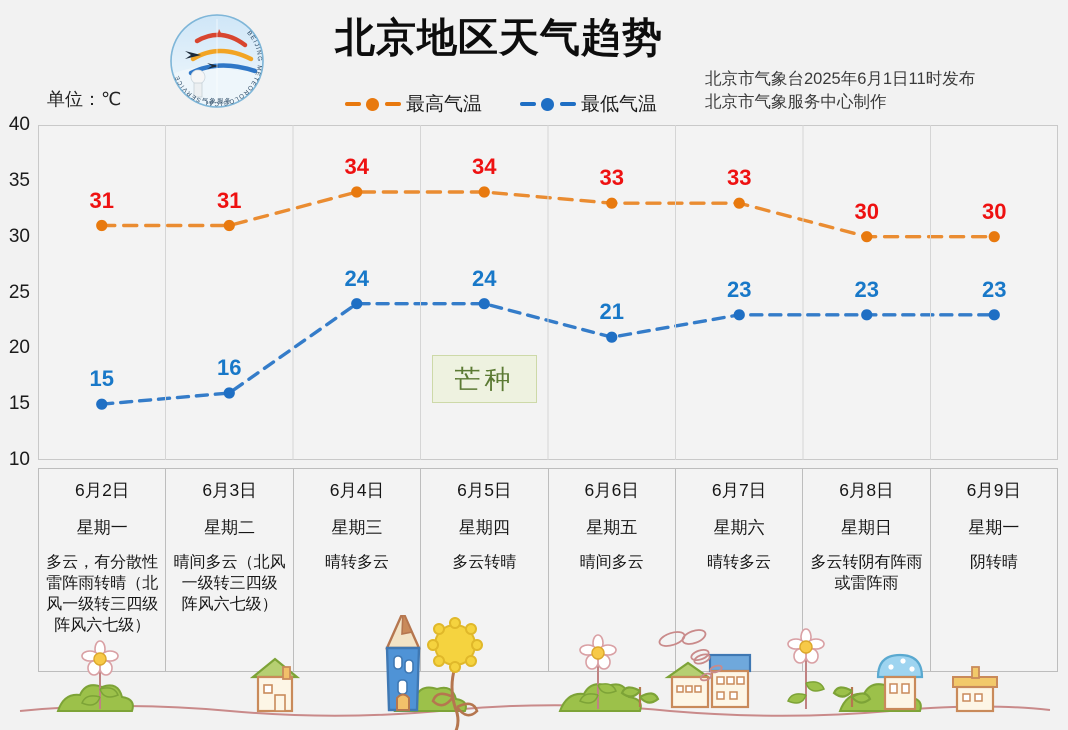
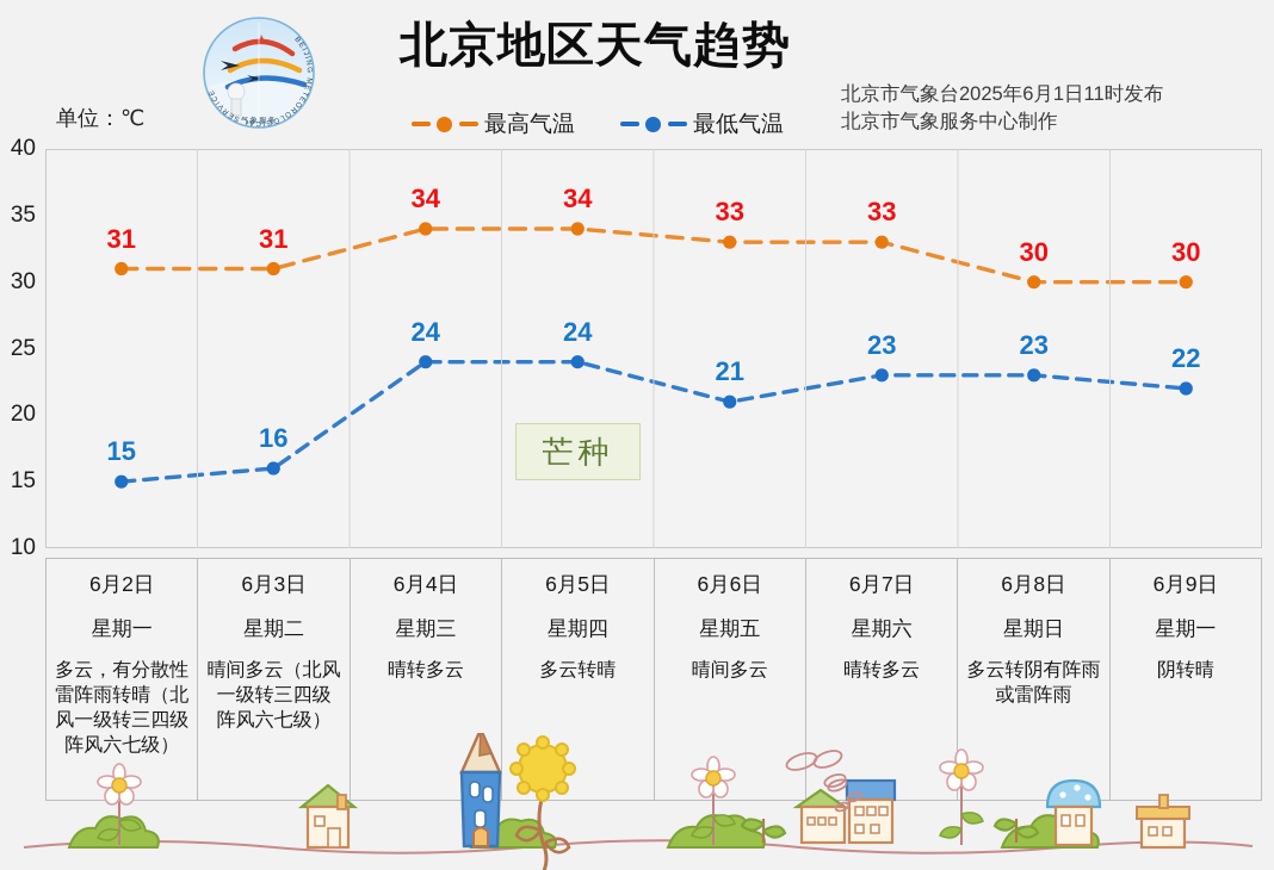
最低气温/6月9日: 23 -> 22
